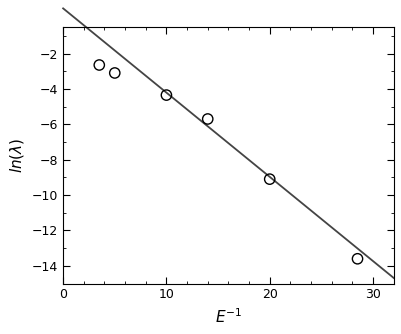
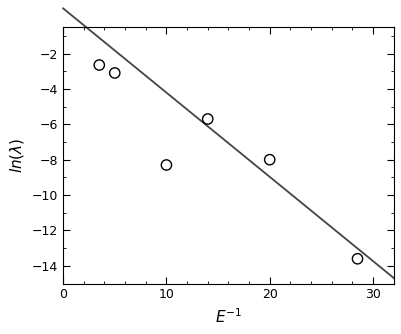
10: -4.3 -> -8.3
20: -9.1 -> -8.0
